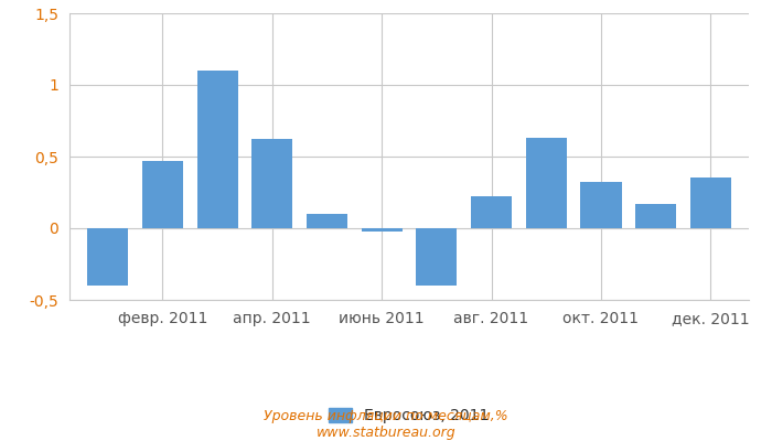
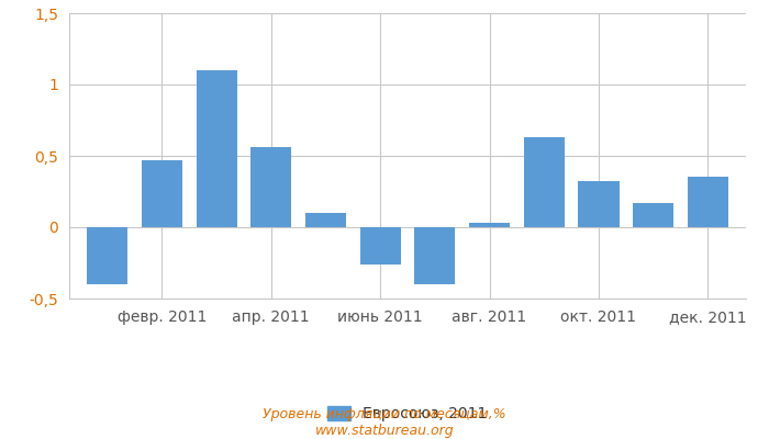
апр. 2011: 0,62 -> 0,56
июнь 2011: -0,02 -> -0,26
авг. 2011: 0,22 -> 0,03
